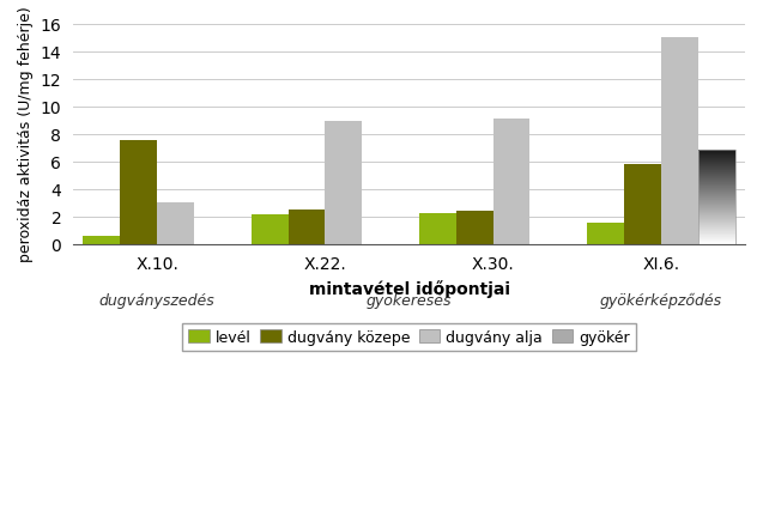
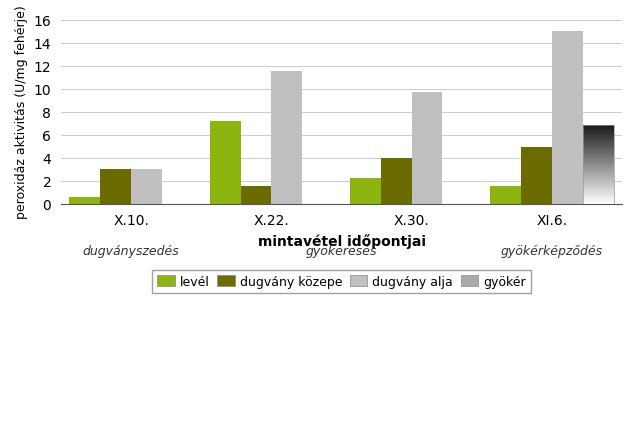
dugvány közepe/X.10.: 7.5 -> 3.0
levél/X.22.: 2.1 -> 7.2
dugvány közepe/X.22.: 2.5 -> 1.5
dugvány alja/X.22.: 8.9 -> 11.5
dugvány közepe/X.30.: 2.4 -> 4.0
dugvány alja/X.30.: 9.1 -> 9.7
dugvány közepe/XI.6.: 5.8 -> 4.9
